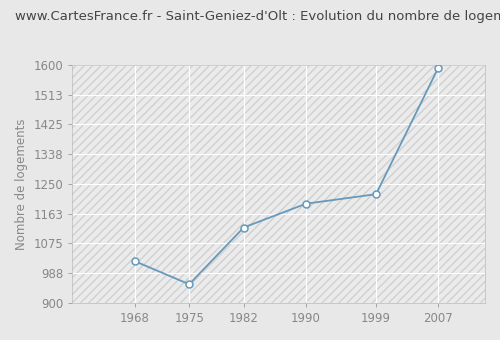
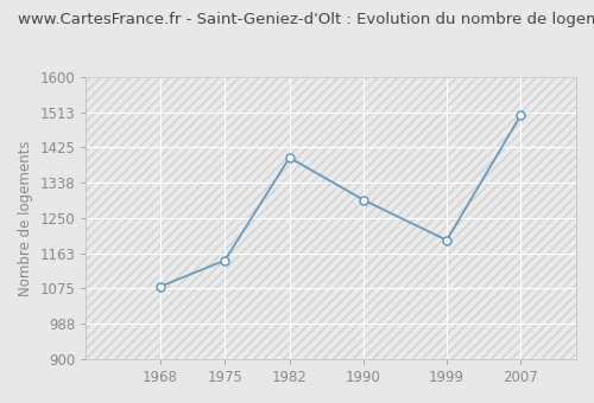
1968: 1023 -> 1080
1975: 955 -> 1145
1982: 1122 -> 1400
1990: 1192 -> 1295
1999: 1220 -> 1195
2007: 1592 -> 1505
